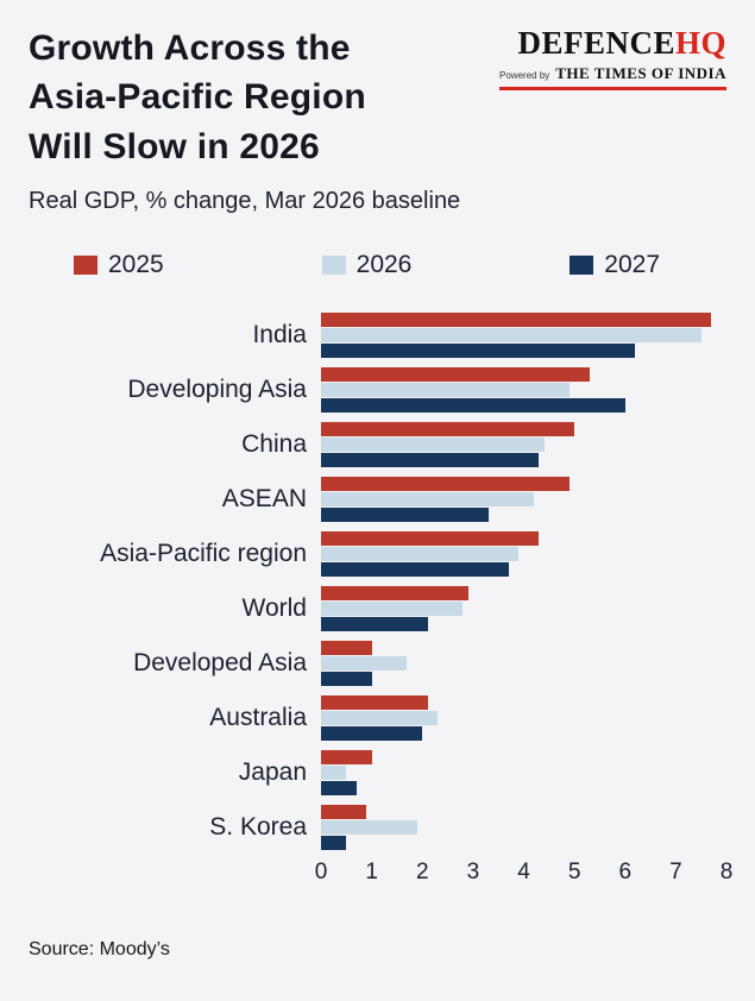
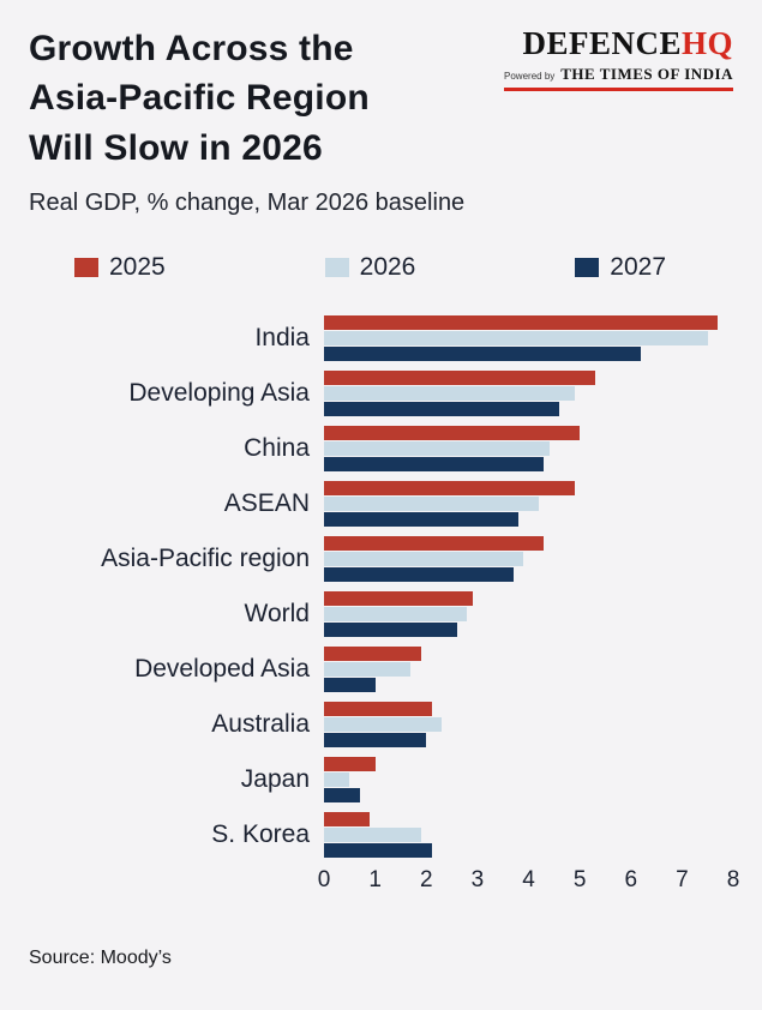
2027/Developing Asia: 6.0 -> 4.6
2027/ASEAN: 3.3 -> 3.8
2027/World: 2.1 -> 2.6
2025/Developed Asia: 1.0 -> 1.9
2027/S. Korea: 0.5 -> 2.1
